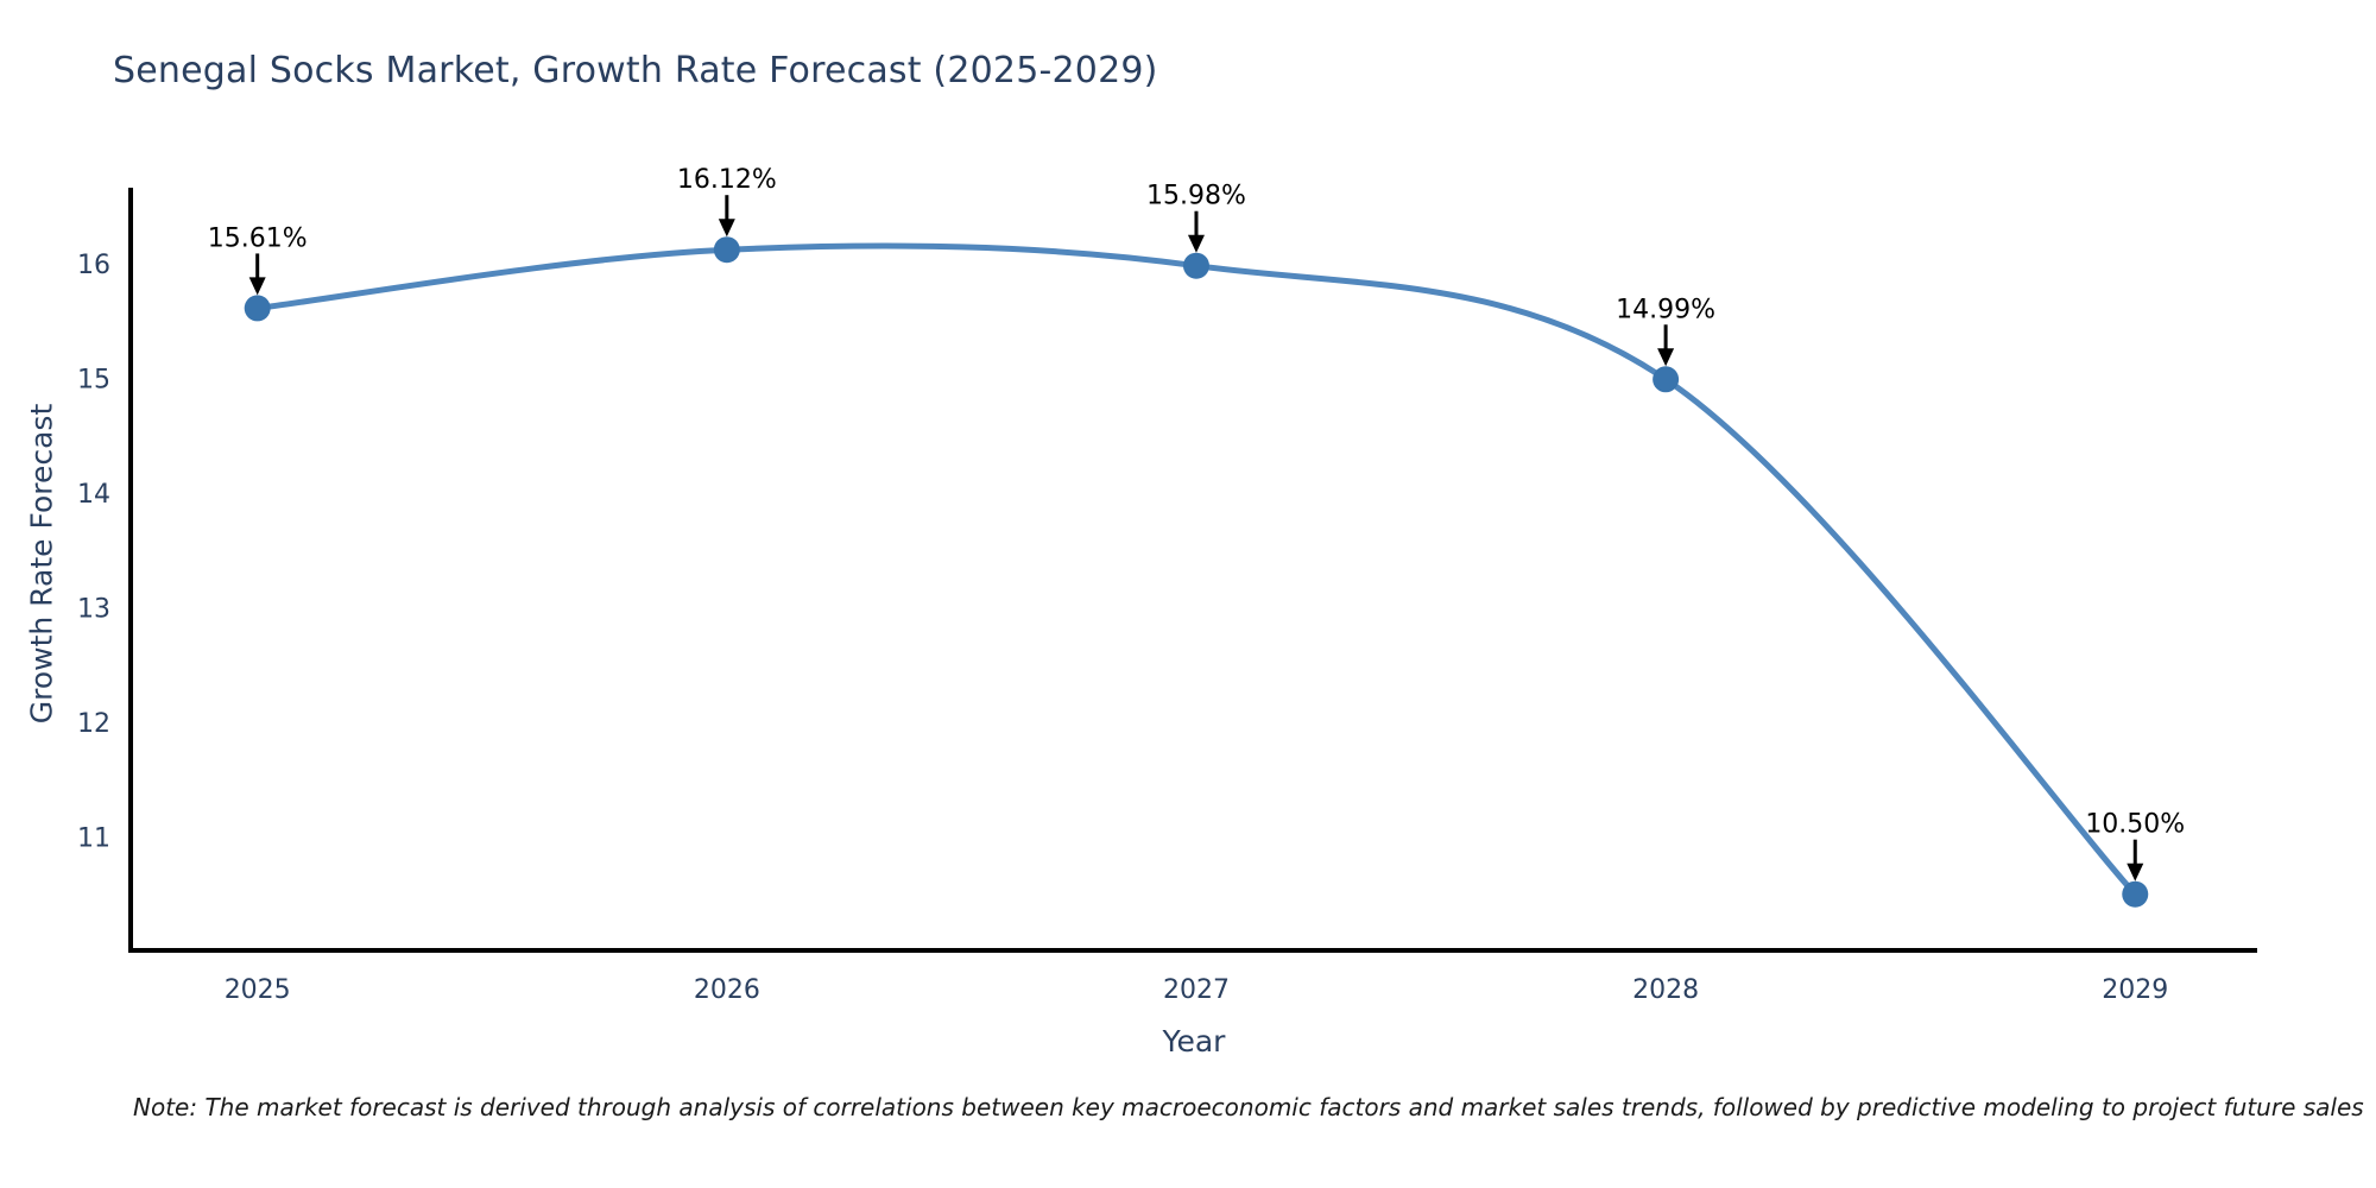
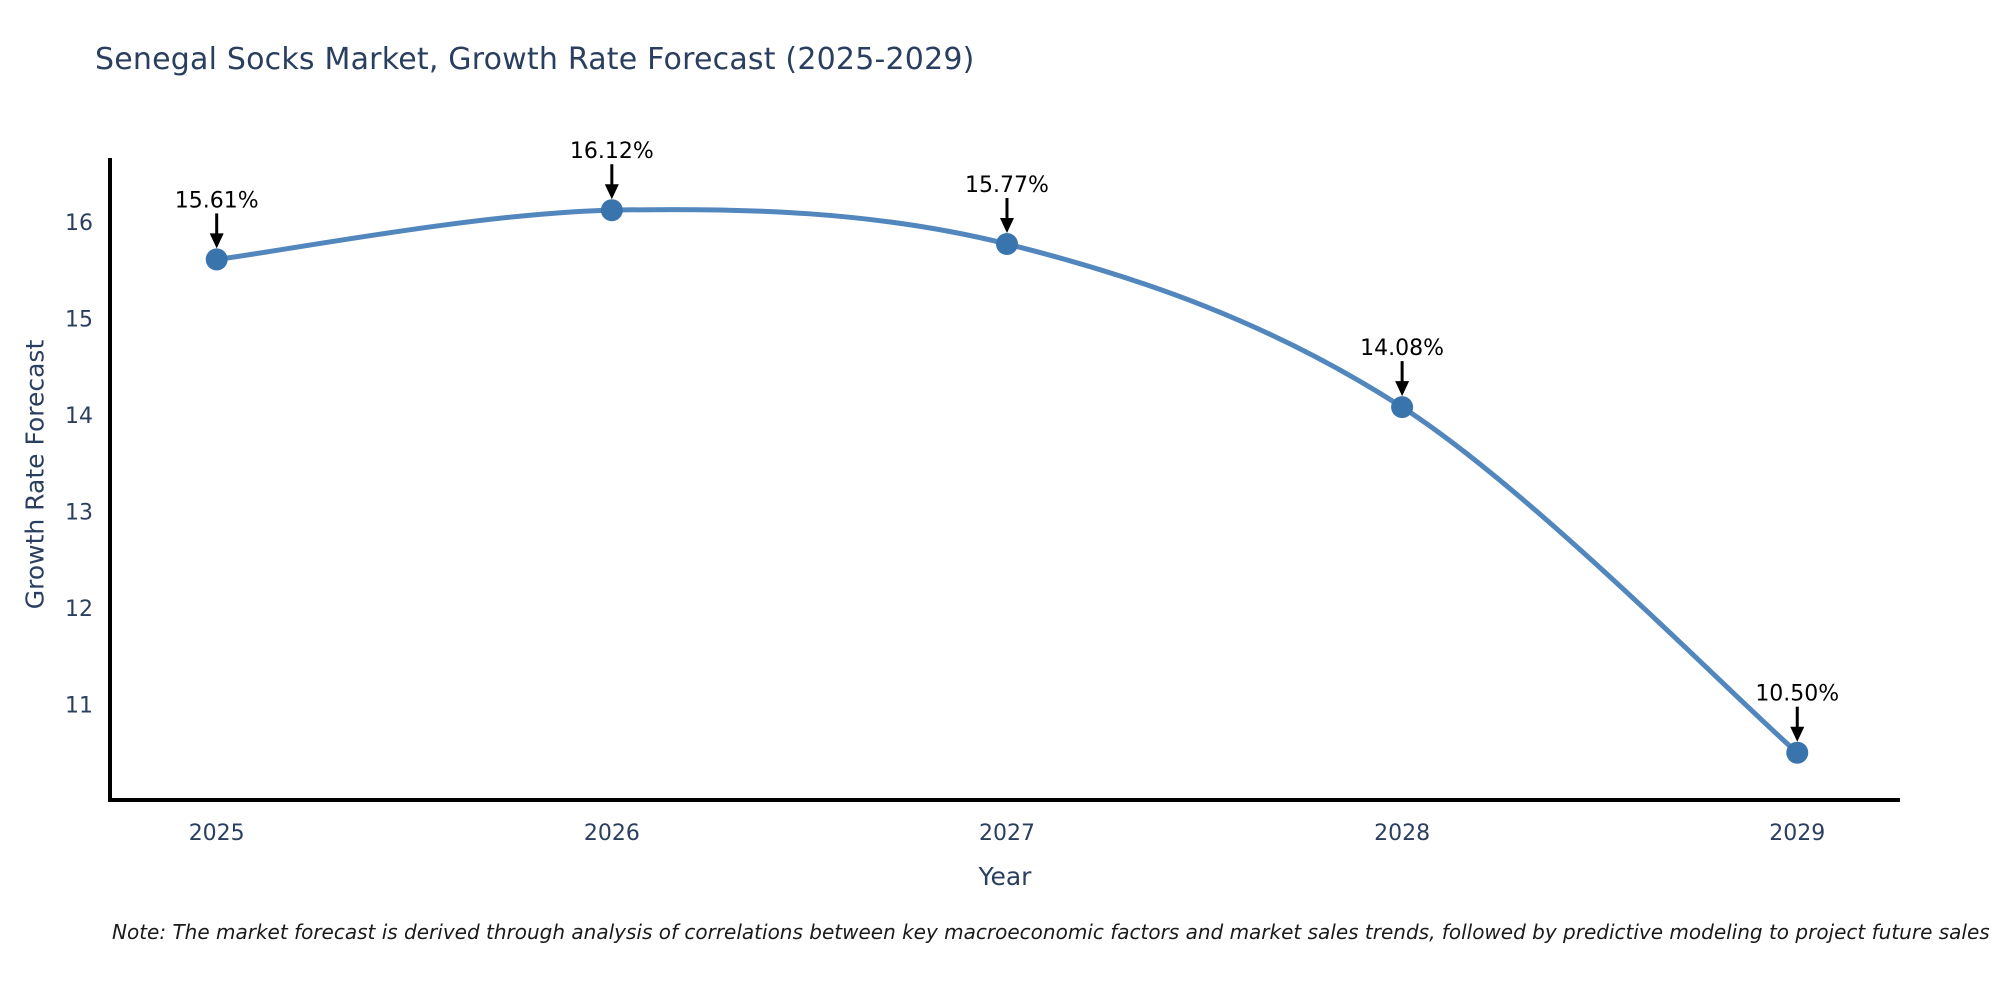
2027: 15.98% -> 15.77%
2028: 14.99% -> 14.08%
